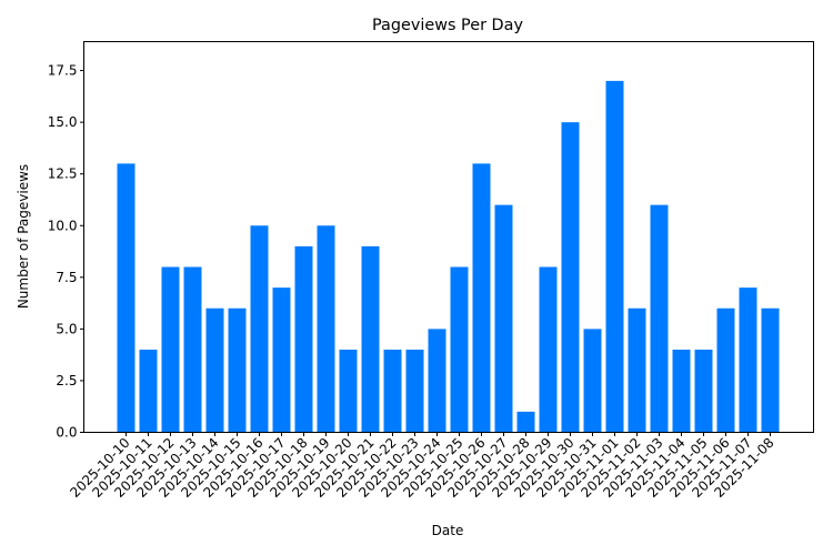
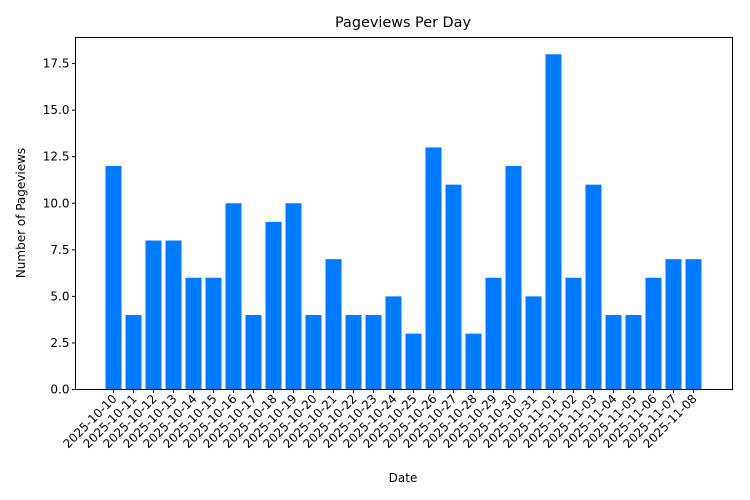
2025-10-10: 13 -> 12
2025-10-17: 7 -> 4
2025-10-21: 9 -> 7
2025-10-25: 8 -> 3
2025-10-28: 1 -> 3
2025-10-29: 8 -> 6
2025-10-30: 15 -> 12
2025-11-01: 17 -> 18
2025-11-08: 6 -> 7
